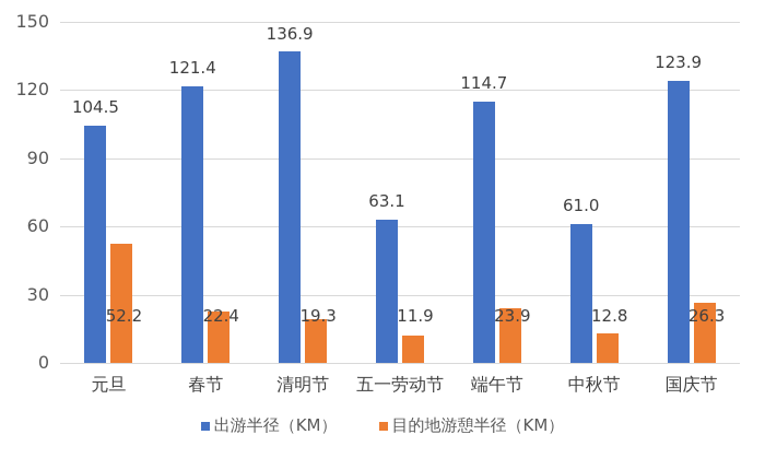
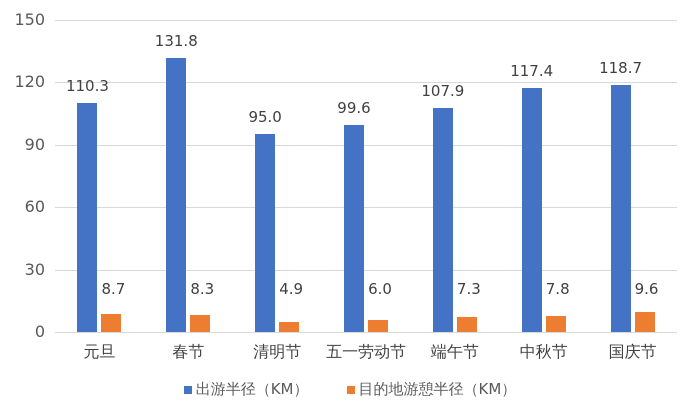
出游半径（KM）/元旦: 104.5 -> 110.3
目的地游憩半径（KM）/元旦: 52.2 -> 8.7
出游半径（KM）/春节: 121.4 -> 131.8
目的地游憩半径（KM）/春节: 22.4 -> 8.3
出游半径（KM）/清明节: 136.9 -> 95.0
目的地游憩半径（KM）/清明节: 19.3 -> 4.9
出游半径（KM）/五一劳动节: 63.1 -> 99.6
目的地游憩半径（KM）/五一劳动节: 11.9 -> 6.0
出游半径（KM）/端午节: 114.7 -> 107.9
目的地游憩半径（KM）/端午节: 23.9 -> 7.3
出游半径（KM）/中秋节: 61.0 -> 117.4
目的地游憩半径（KM）/中秋节: 12.8 -> 7.8
出游半径（KM）/国庆节: 123.9 -> 118.7
目的地游憩半径（KM）/国庆节: 26.3 -> 9.6
